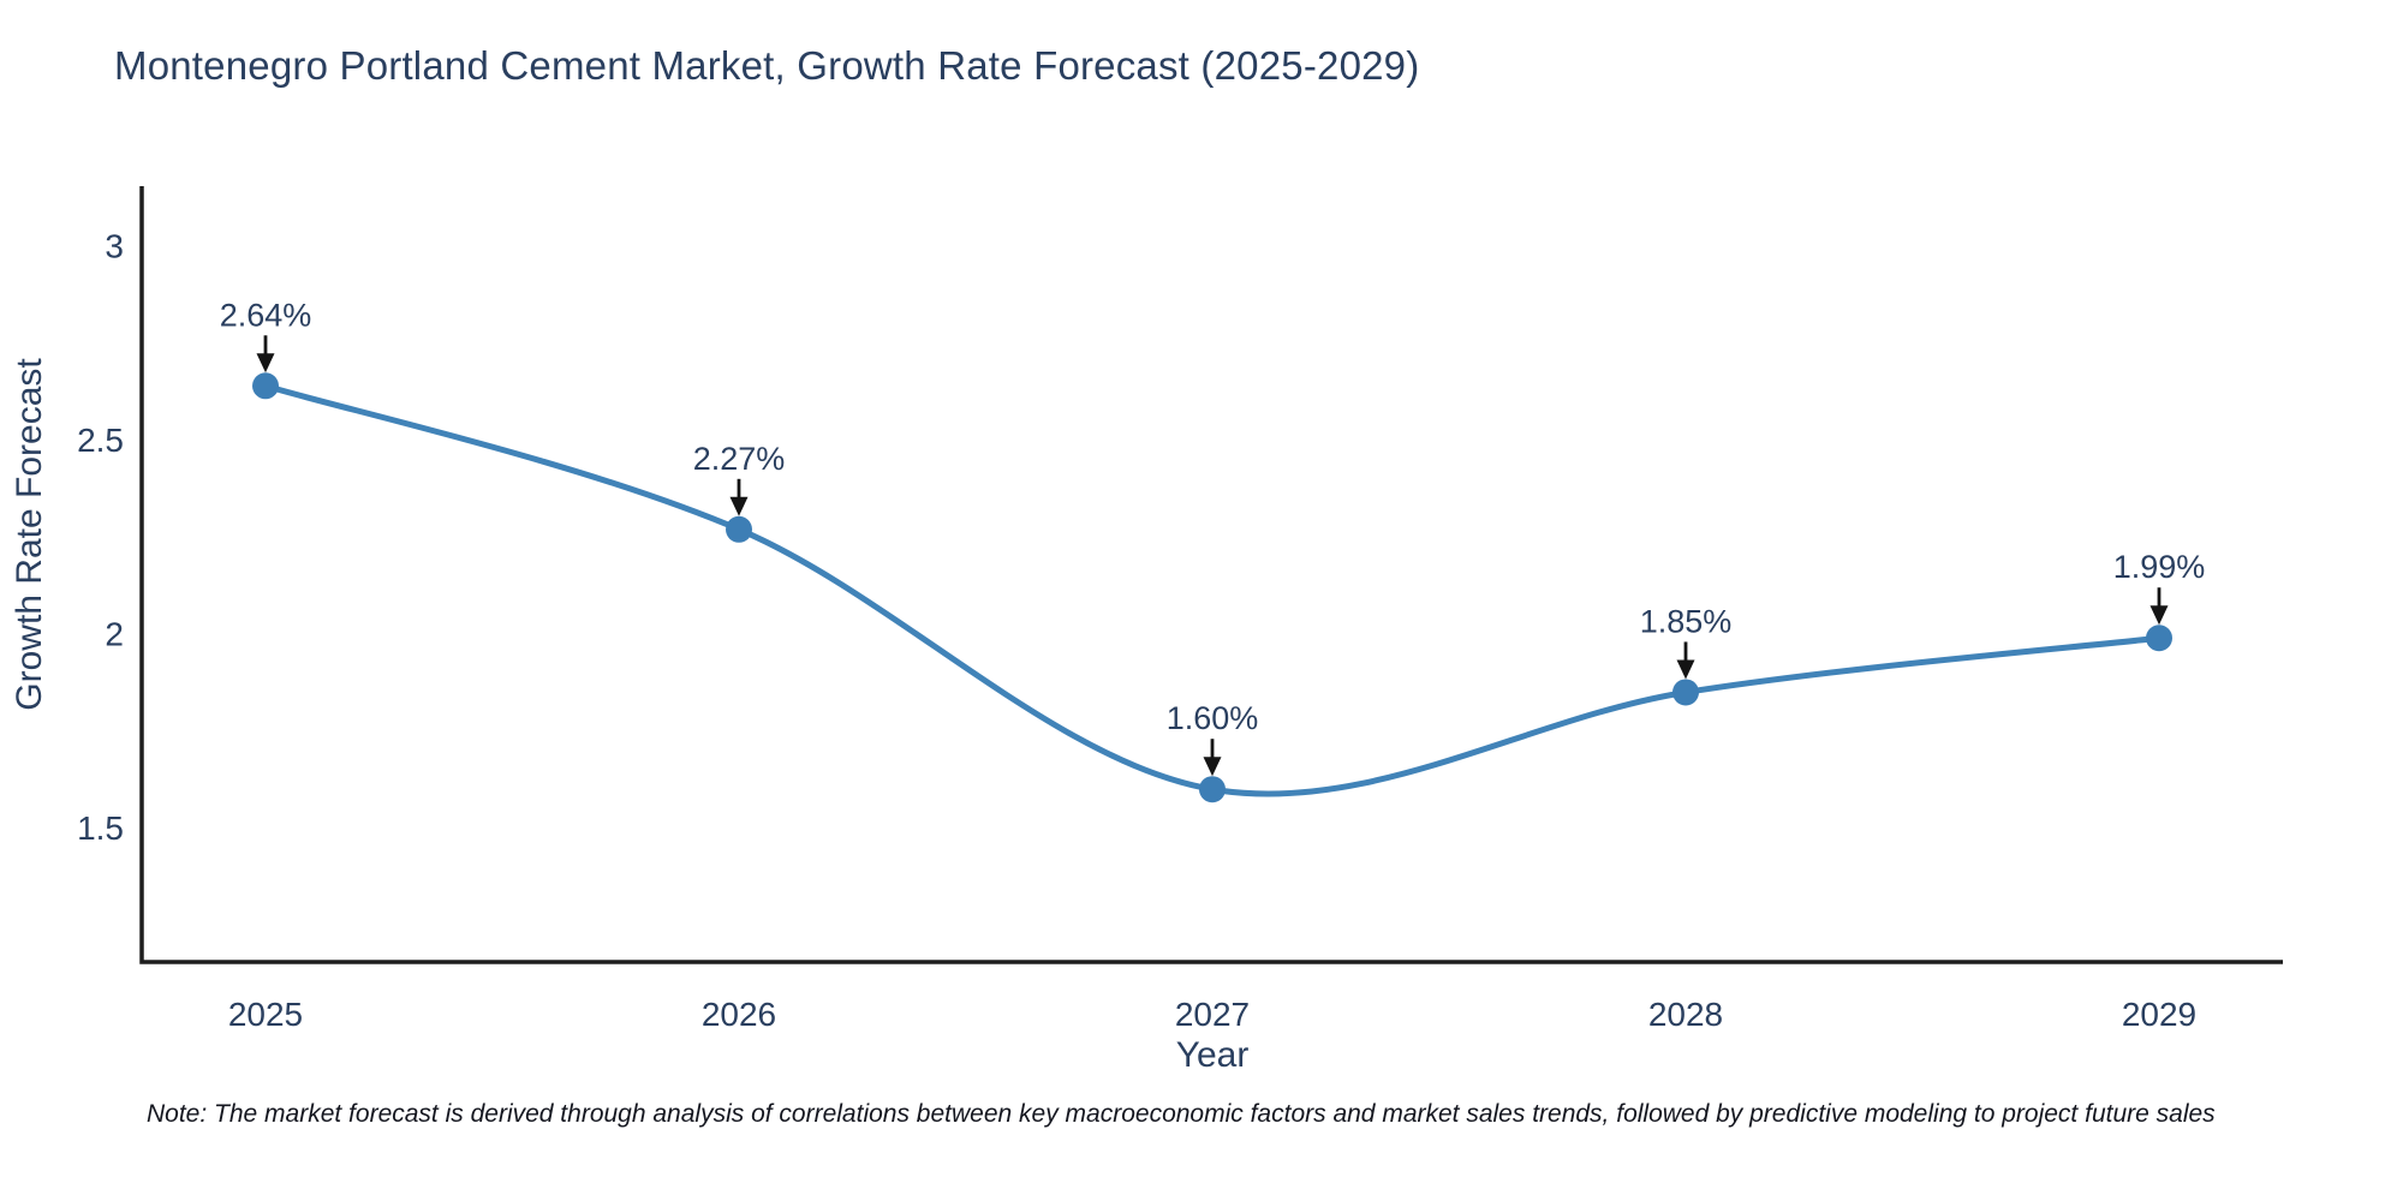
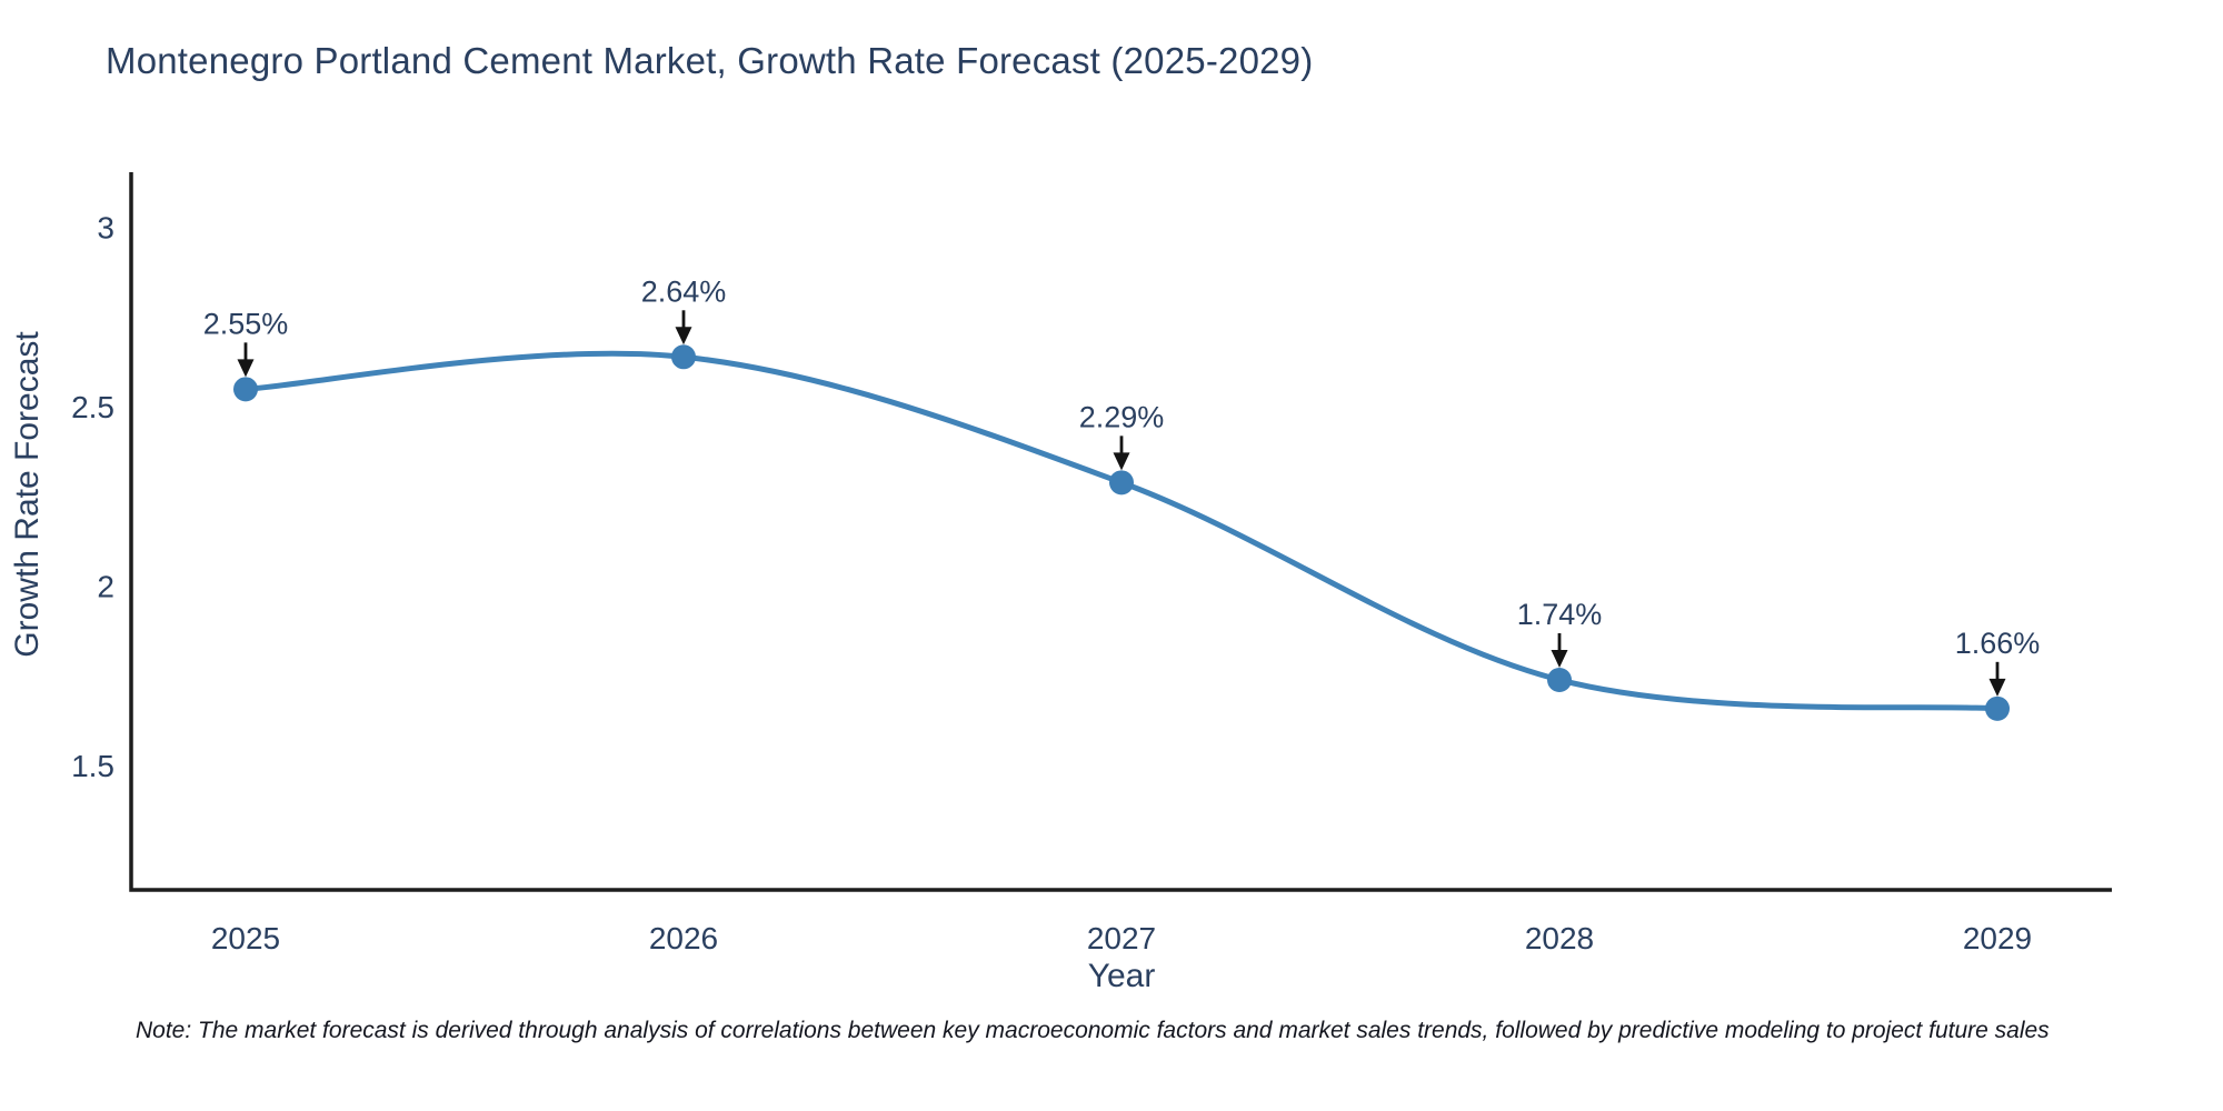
2025: 2.64% -> 2.55%
2026: 2.27% -> 2.64%
2027: 1.60% -> 2.29%
2028: 1.85% -> 1.74%
2029: 1.99% -> 1.66%
